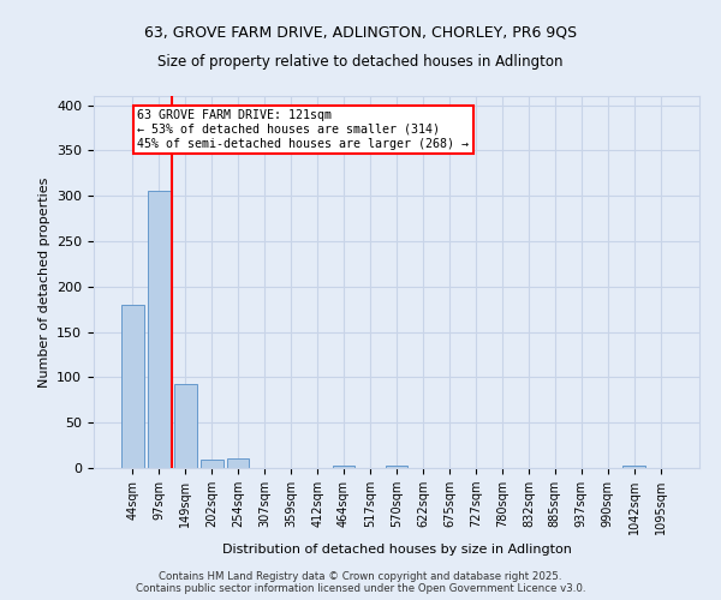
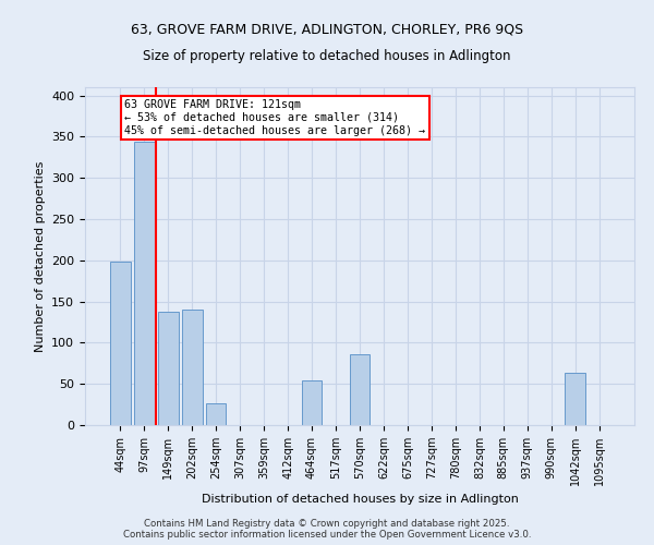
44sqm: 180 -> 198
97sqm: 305 -> 344
149sqm: 93 -> 138
202sqm: 9 -> 140
254sqm: 10 -> 26
464sqm: 2 -> 54
570sqm: 3 -> 86
1042sqm: 2 -> 64
